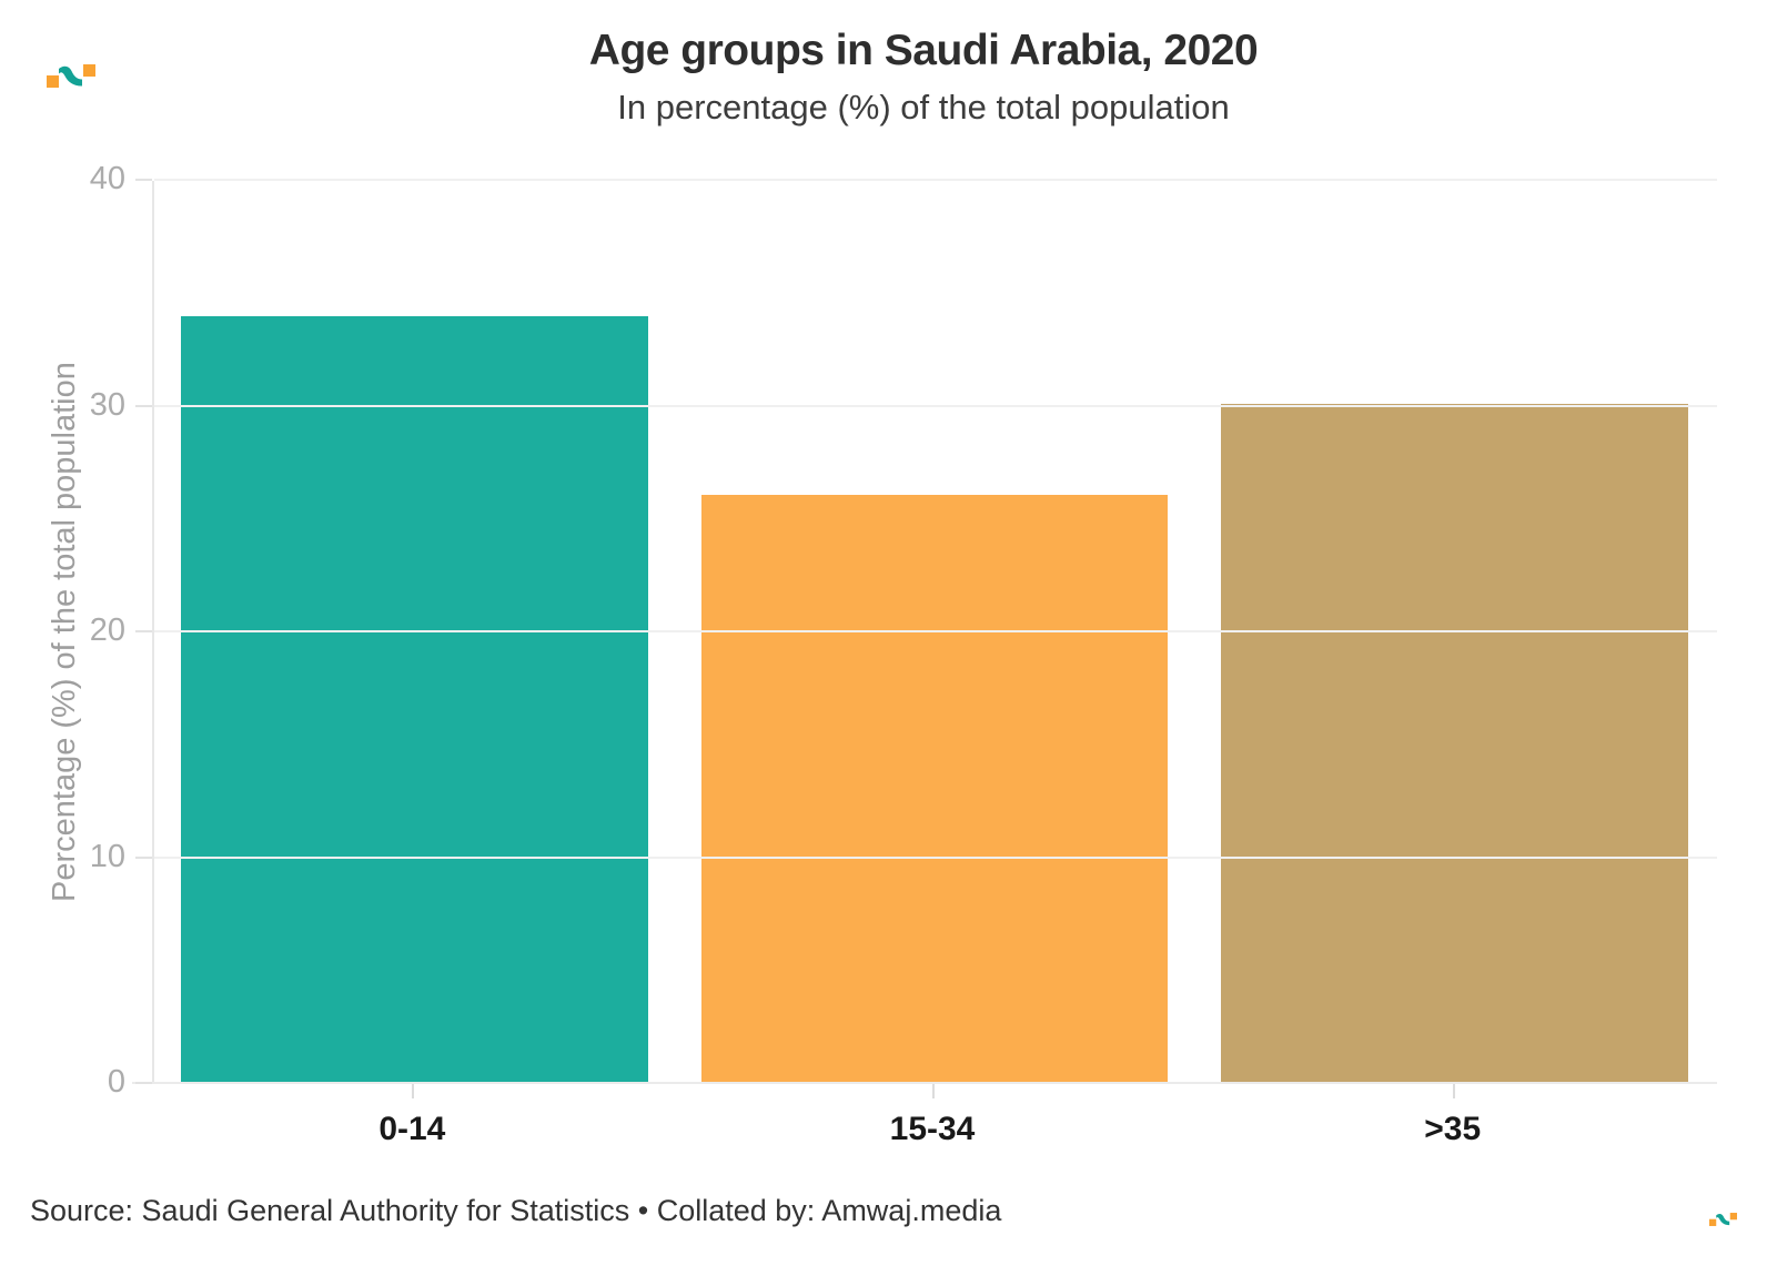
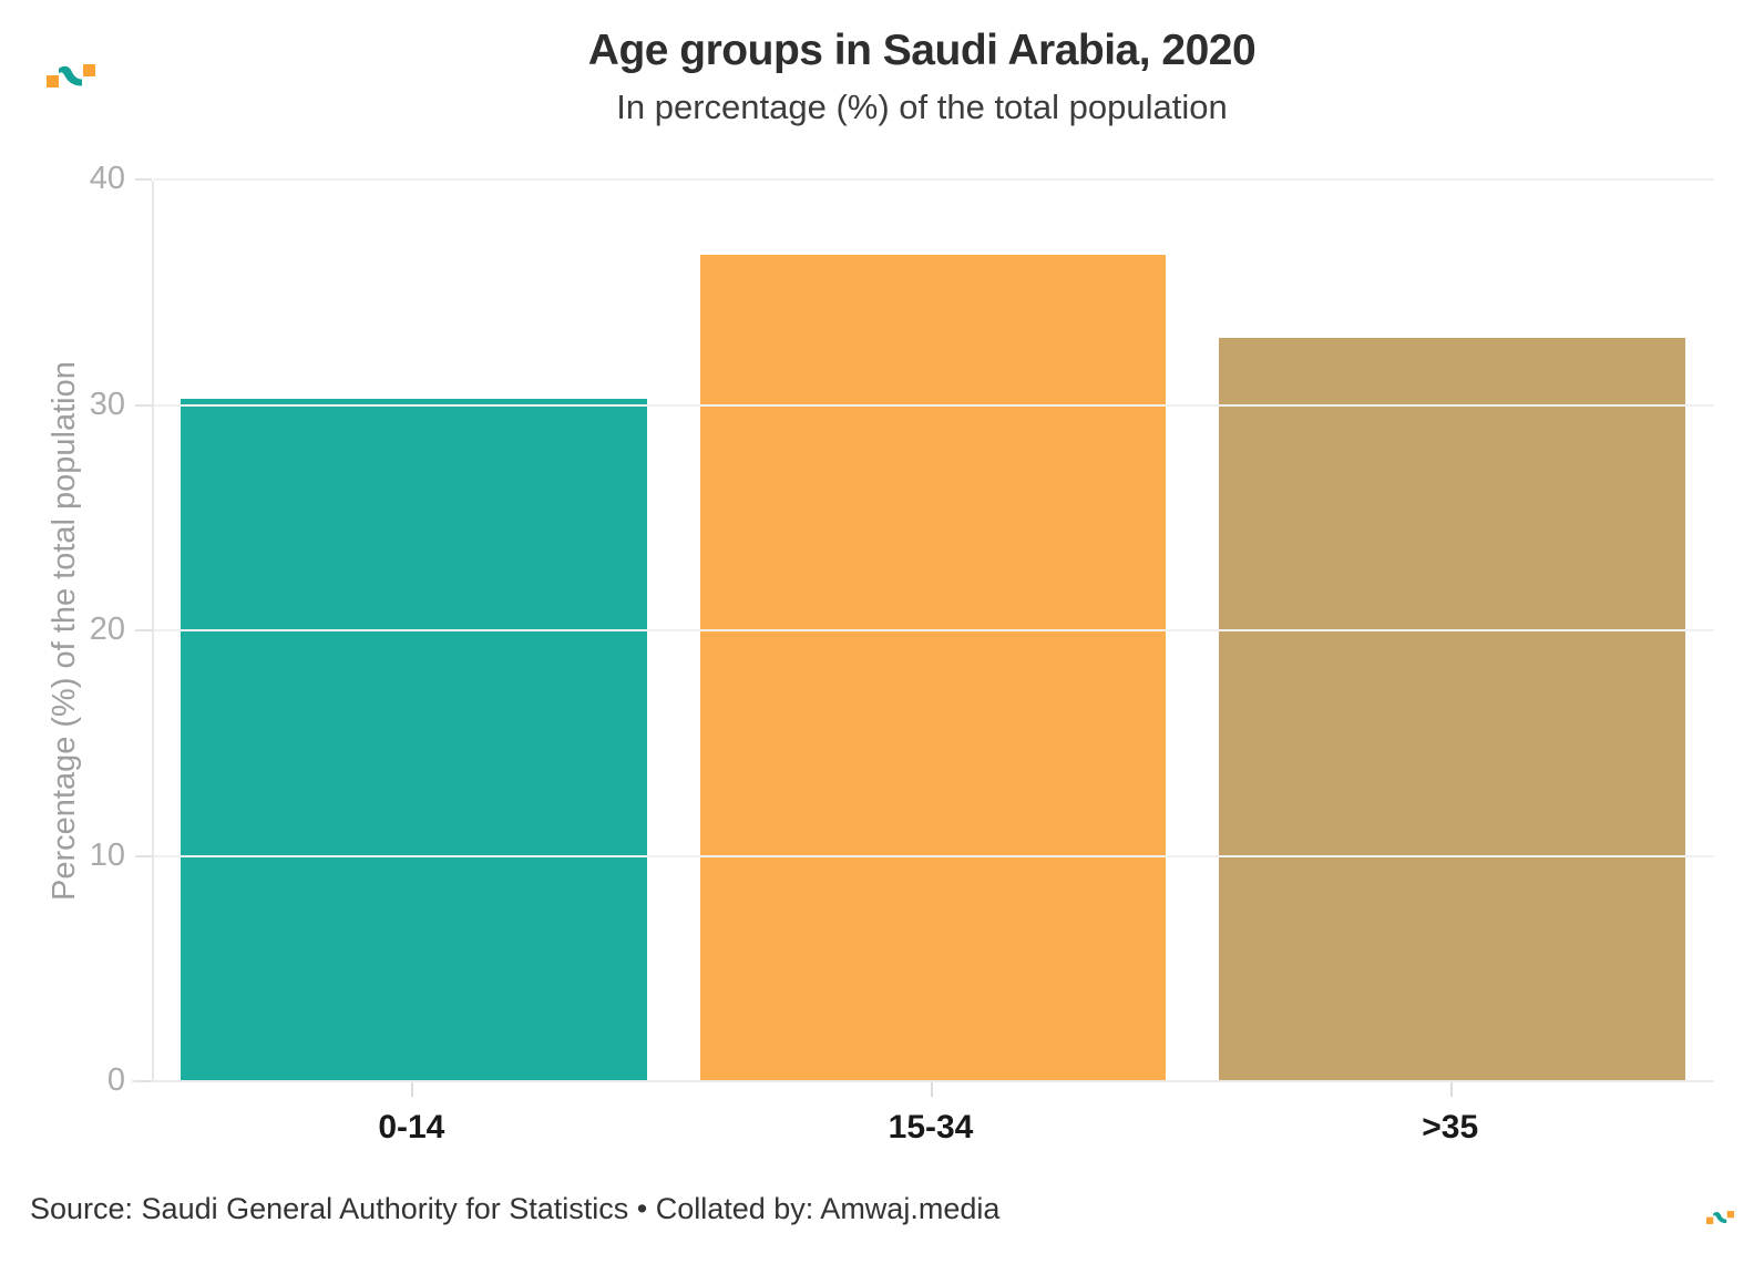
0-14: 34.0 -> 30.3
15-34: 26.1 -> 36.7
>35: 30.1 -> 33.0
